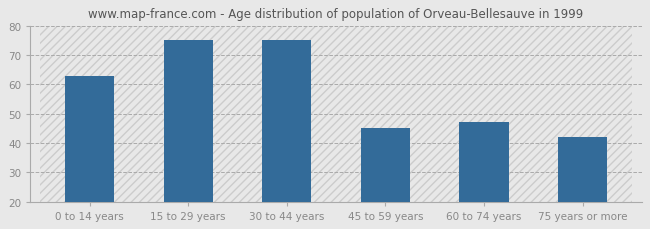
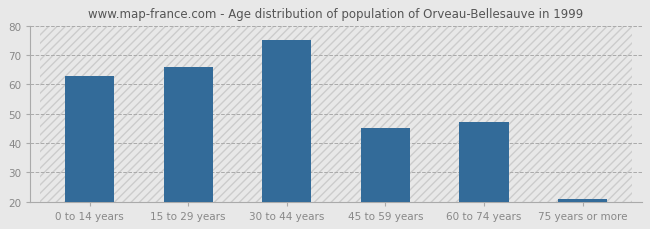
15 to 29 years: 75 -> 66
75 years or more: 42 -> 21
